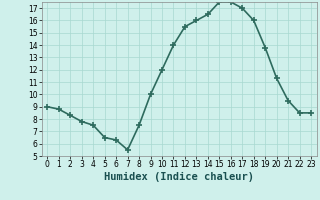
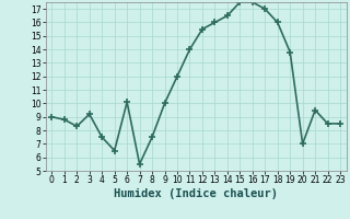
3: 7.8 -> 9.2
6: 6.3 -> 10.1
20: 11.3 -> 7.0
